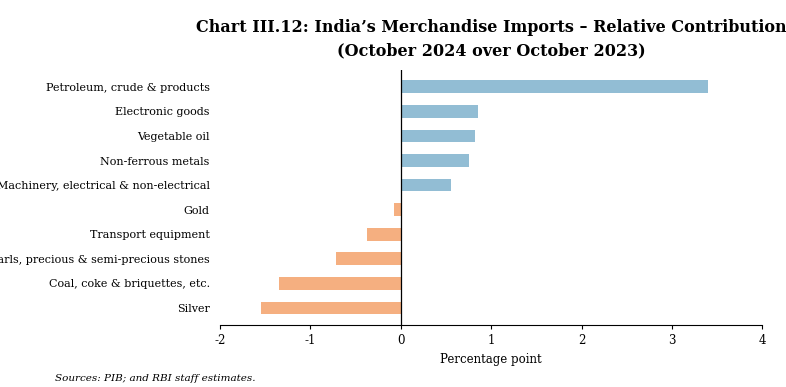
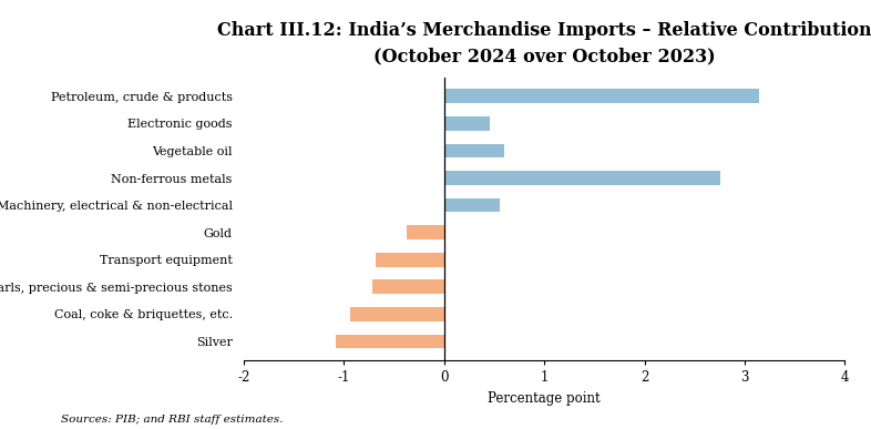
Petroleum, crude & products: 3.40 -> 3.14
Electronic goods: 0.85 -> 0.46
Vegetable oil: 0.82 -> 0.60
Non-ferrous metals: 0.75 -> 2.76
Gold: -0.08 -> -0.38
Transport equipment: -0.38 -> -0.68
Coal, coke & briquettes, etc.: -1.35 -> -0.94
Silver: -1.55 -> -1.08
